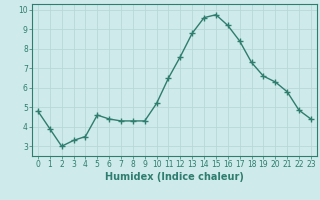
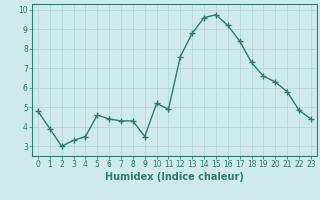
9: 4.3 -> 3.5
11: 6.5 -> 4.9
